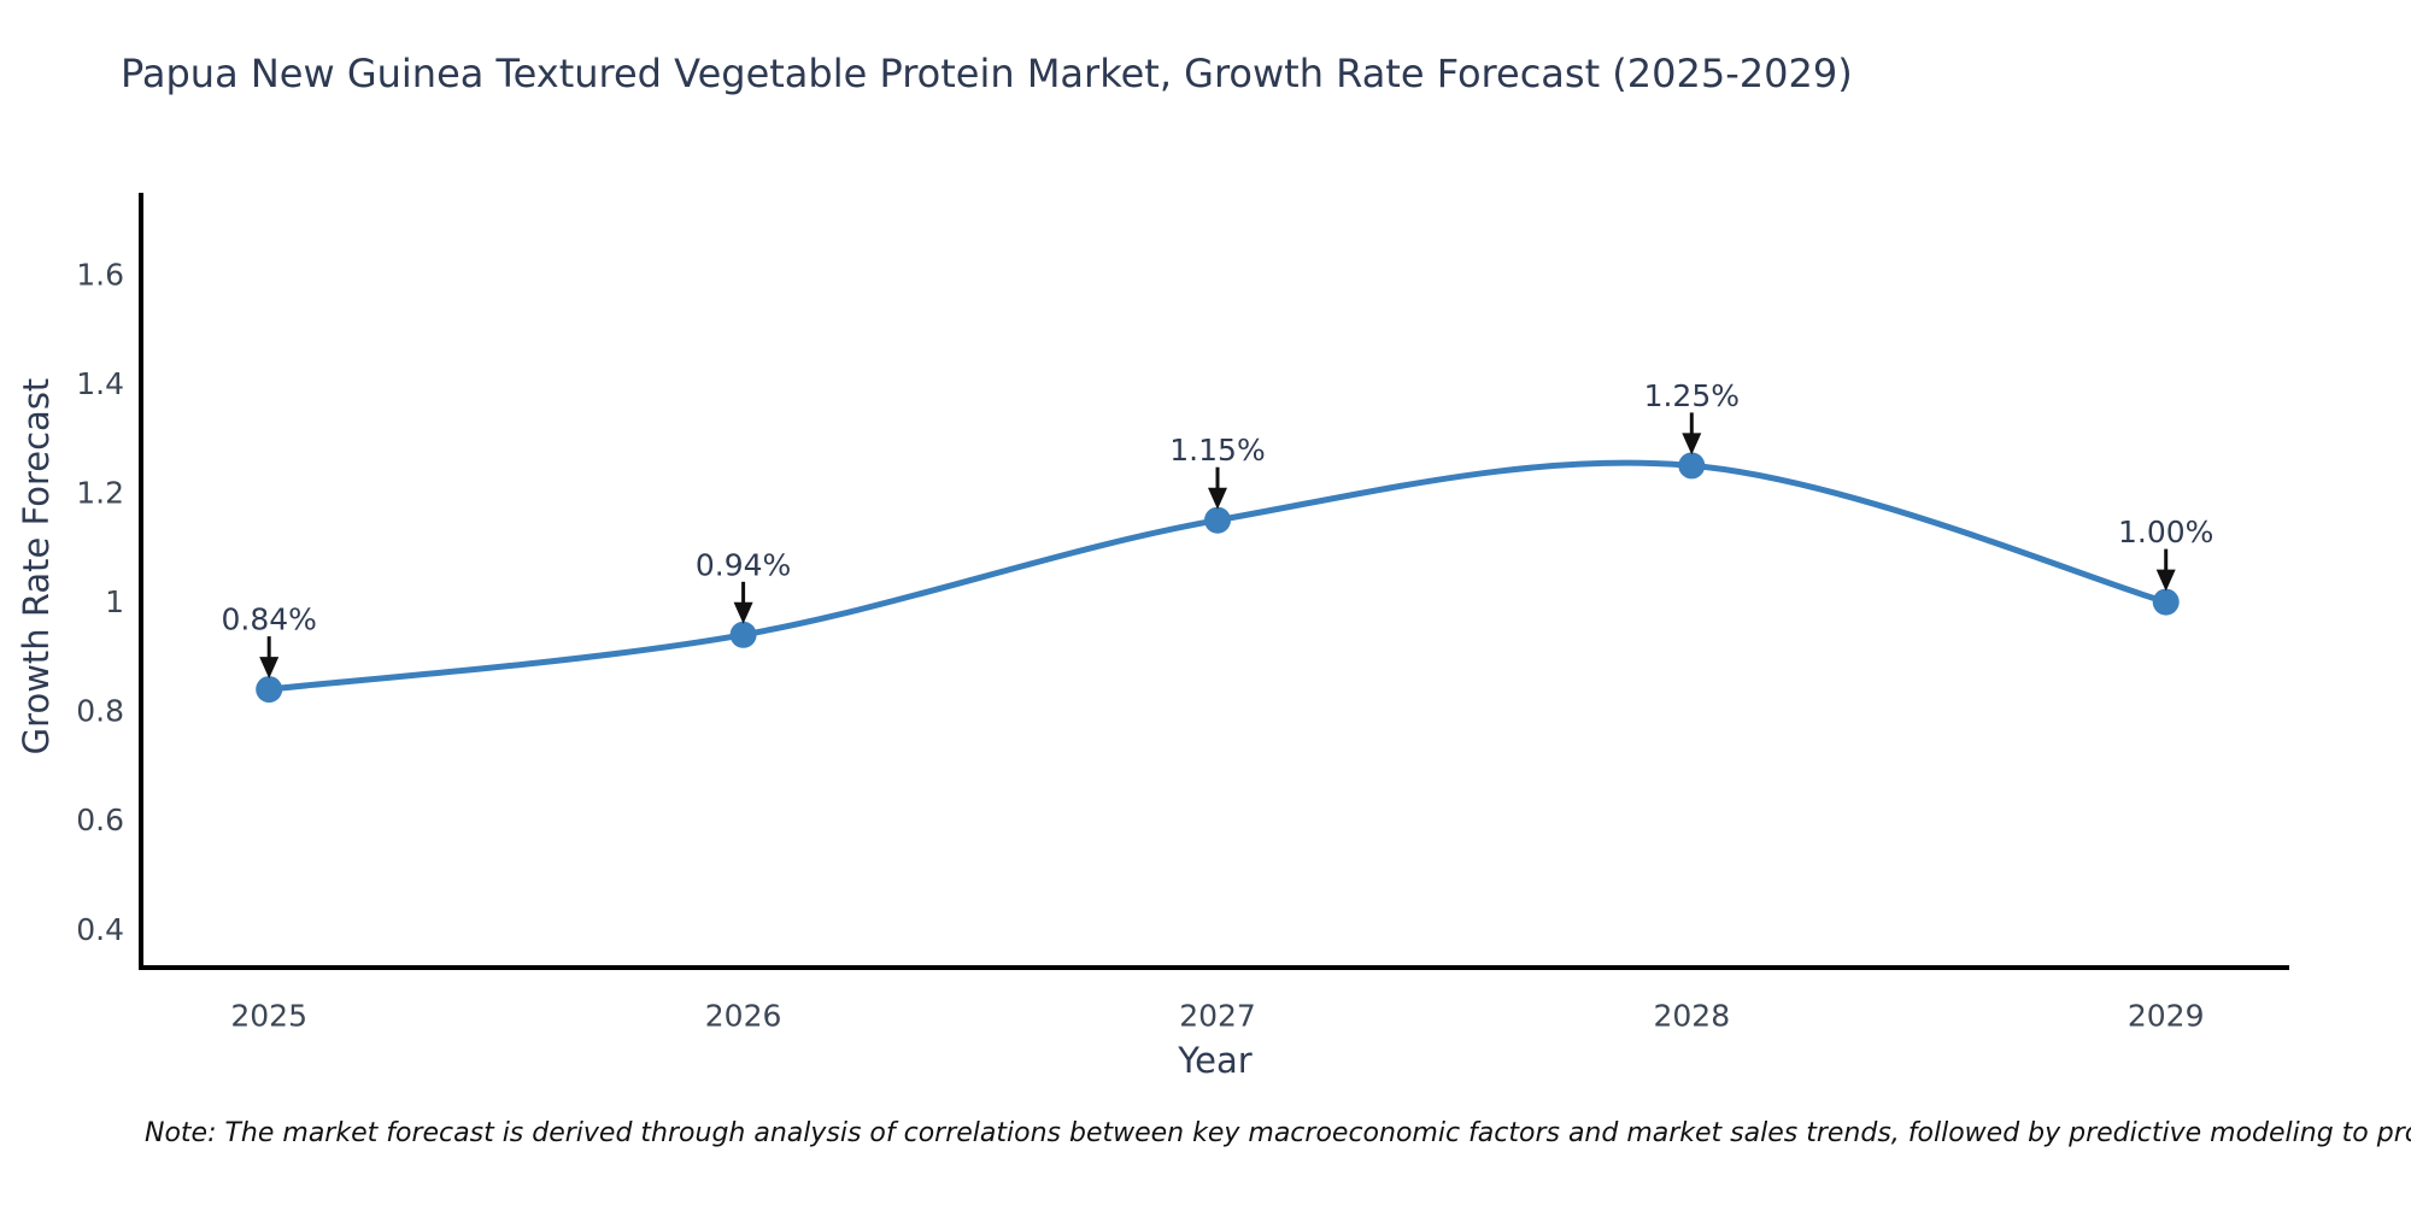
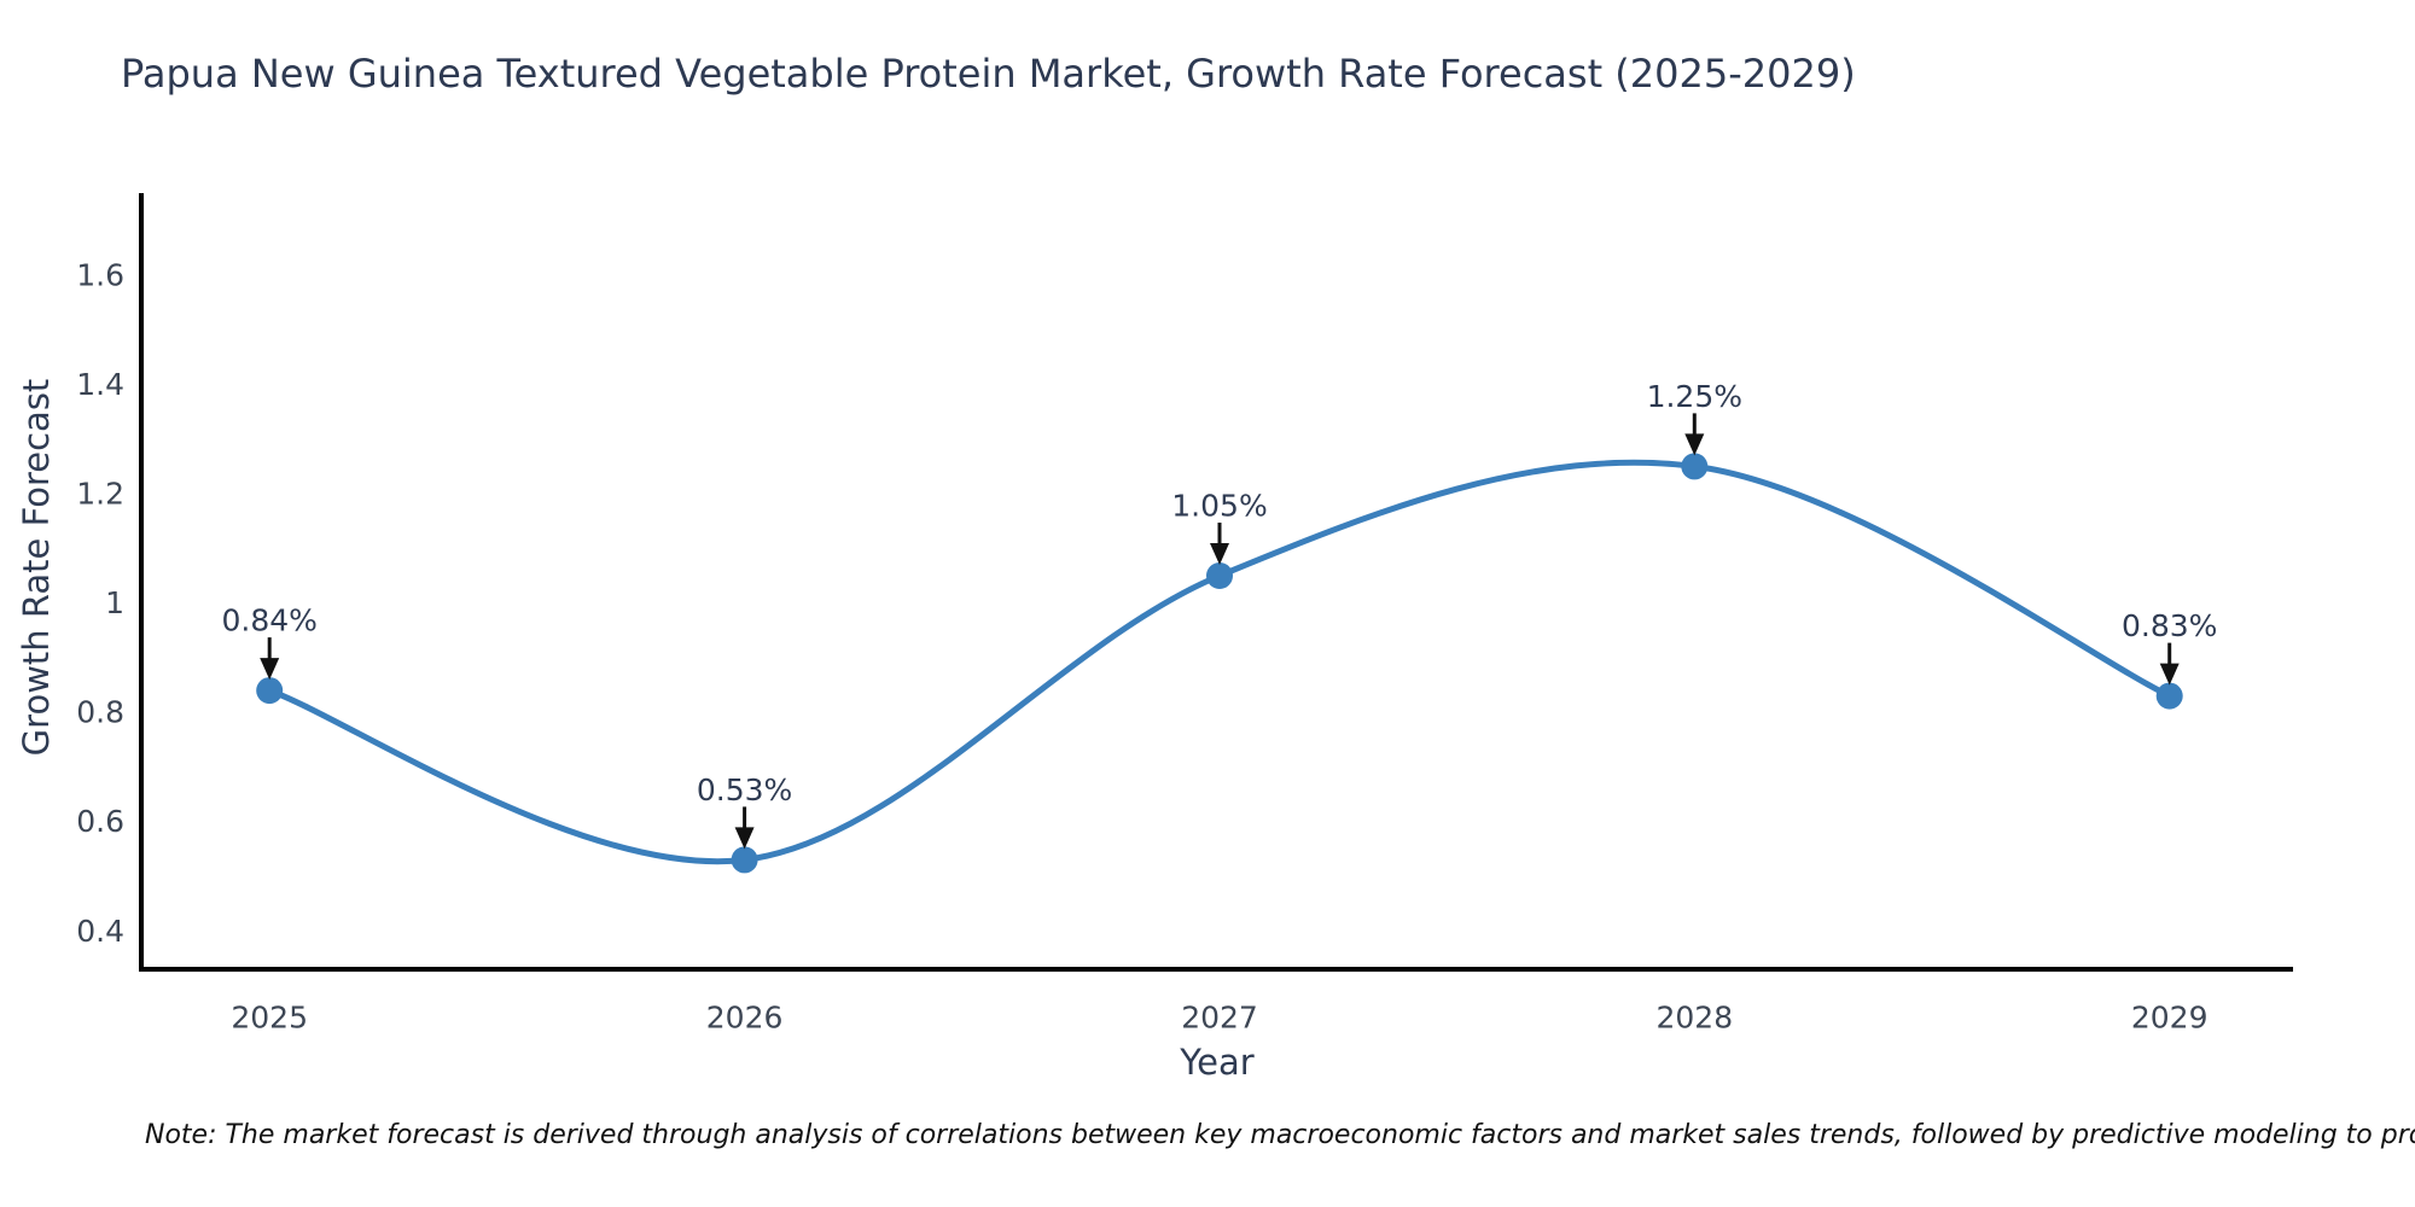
2026: 0.94% -> 0.53%
2027: 1.15% -> 1.05%
2029: 1.00% -> 0.83%
